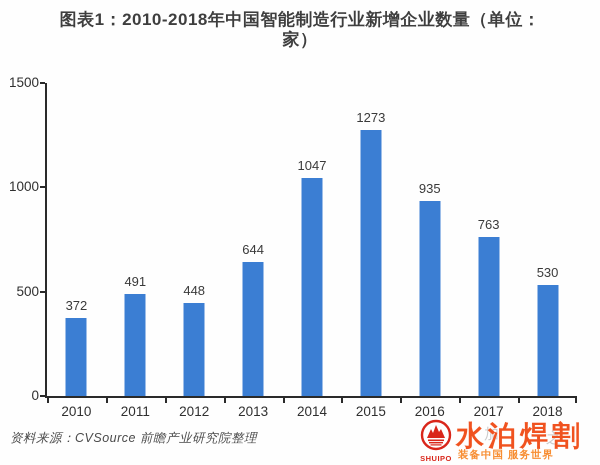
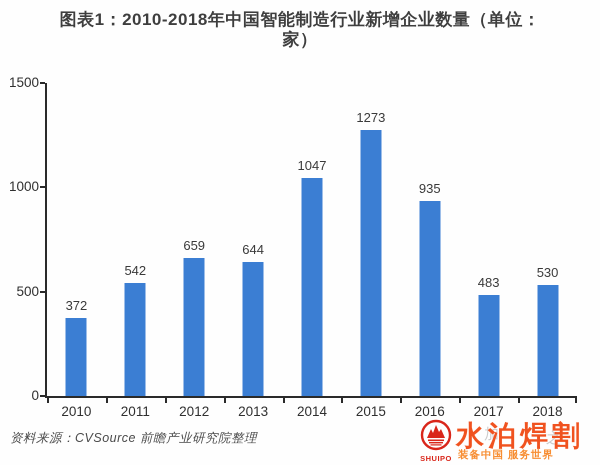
2011: 491 -> 542
2012: 448 -> 659
2017: 763 -> 483
